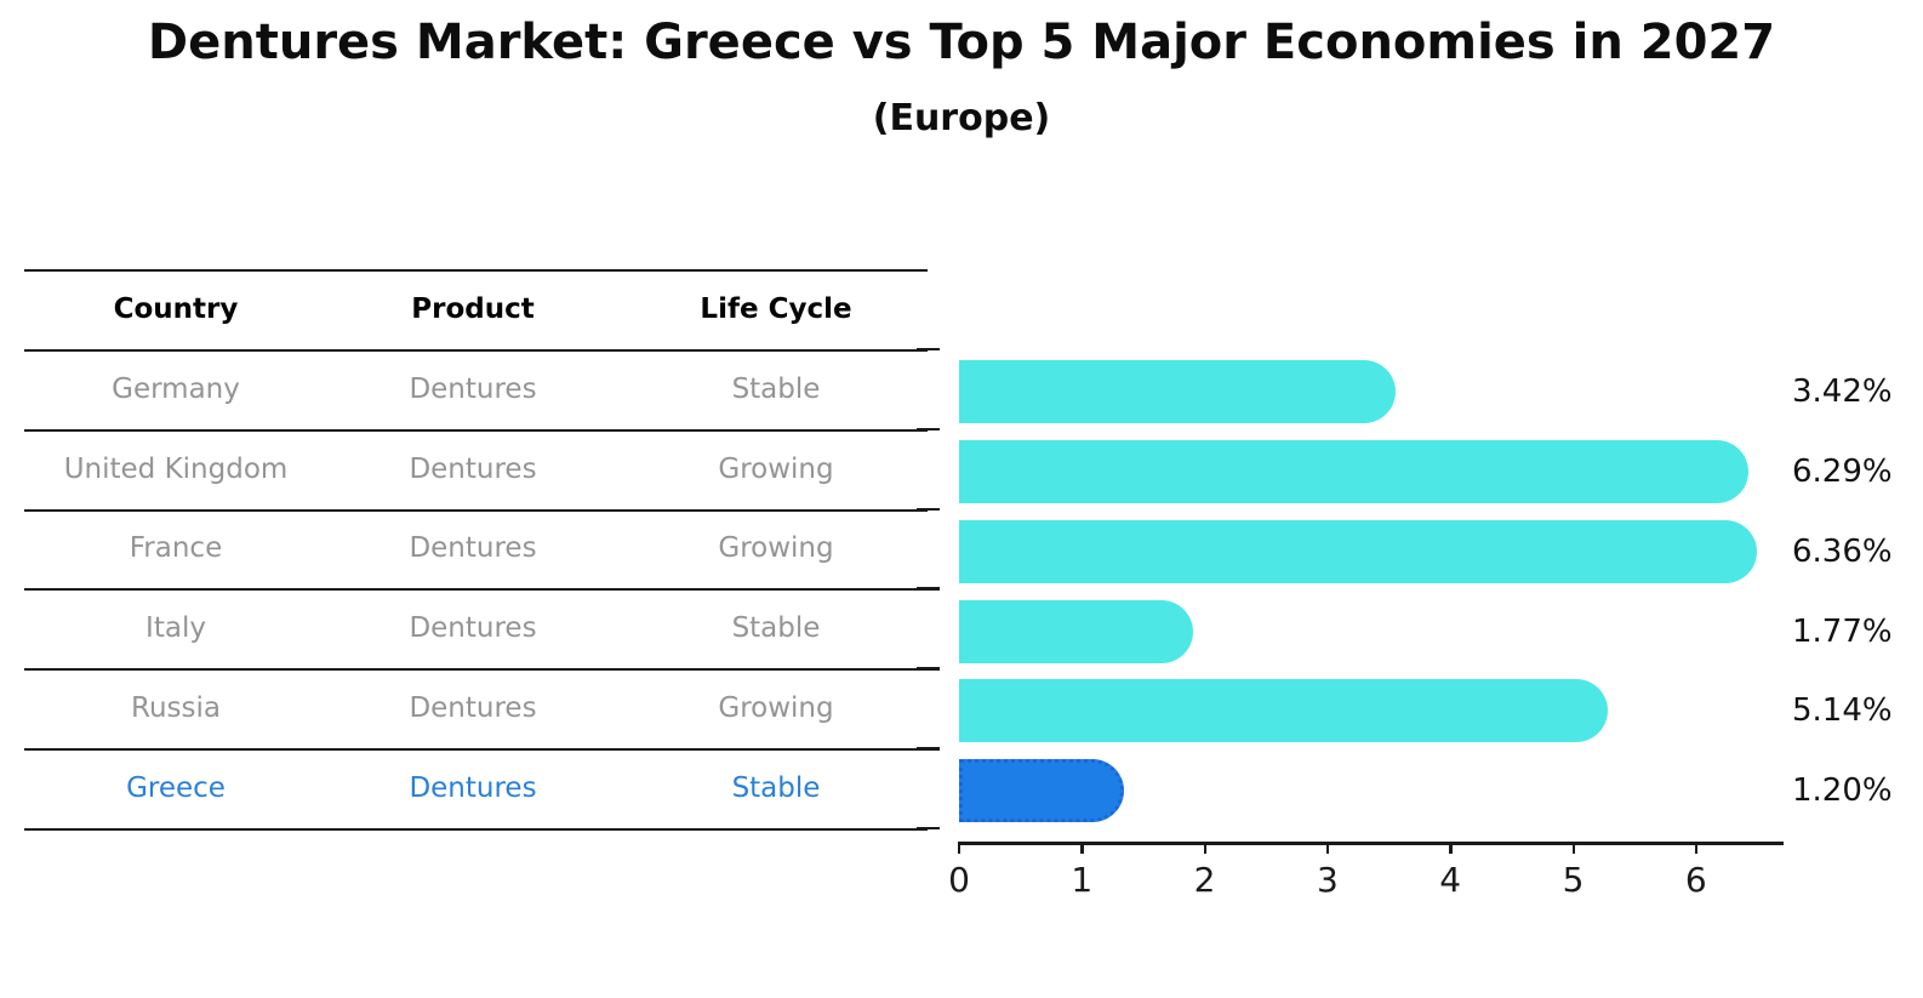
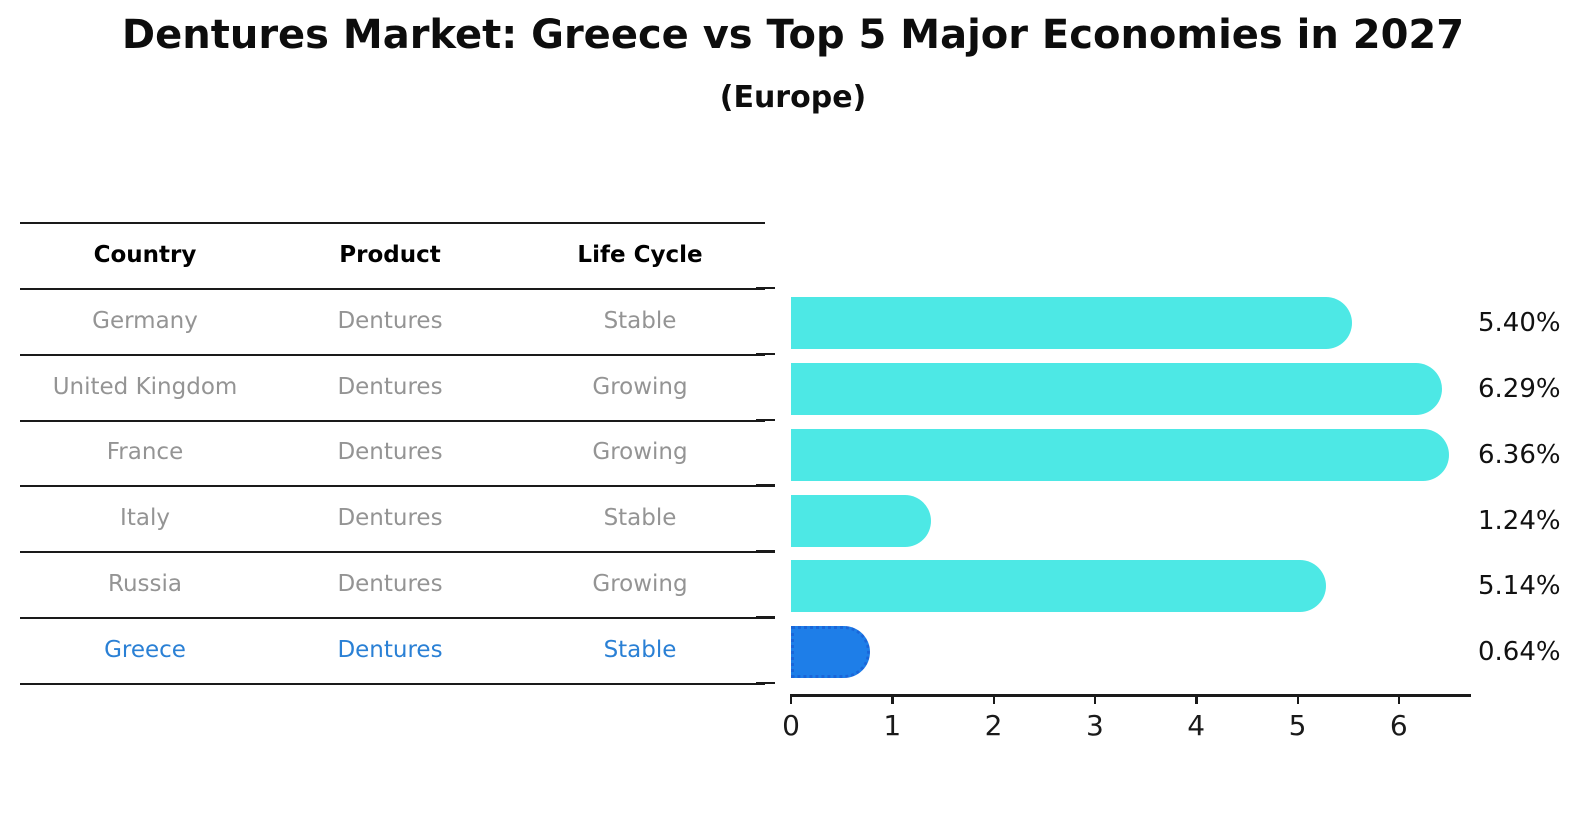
Germany: 3.42% -> 5.40%
Italy: 1.77% -> 1.24%
Greece: 1.20% -> 0.64%
